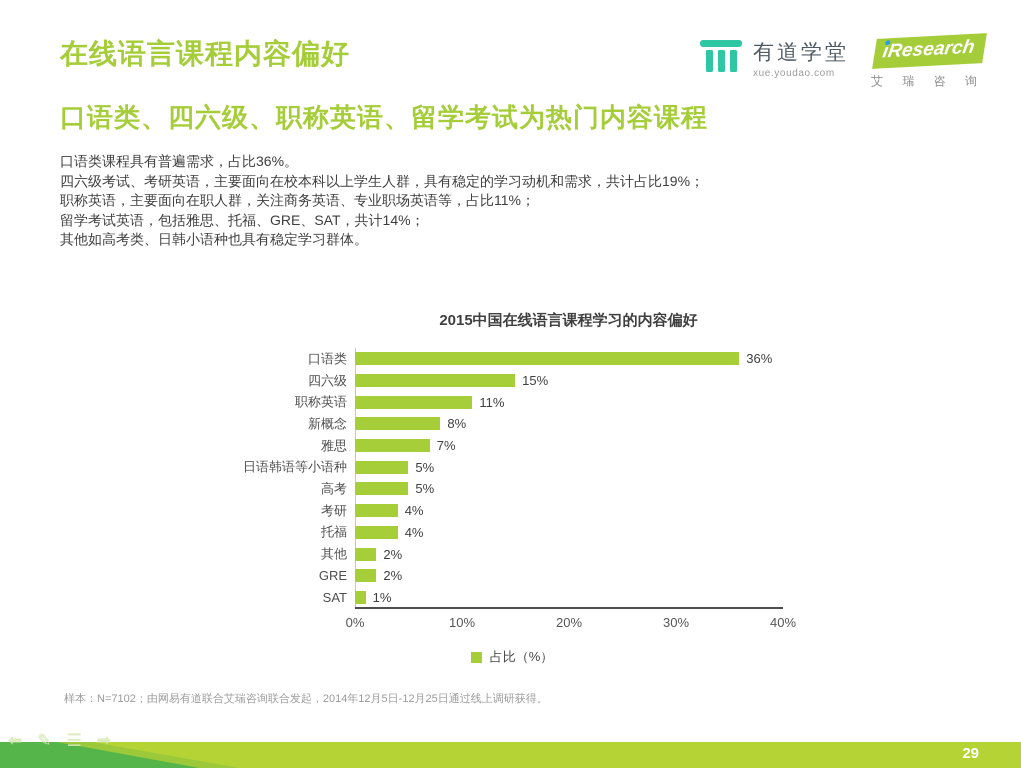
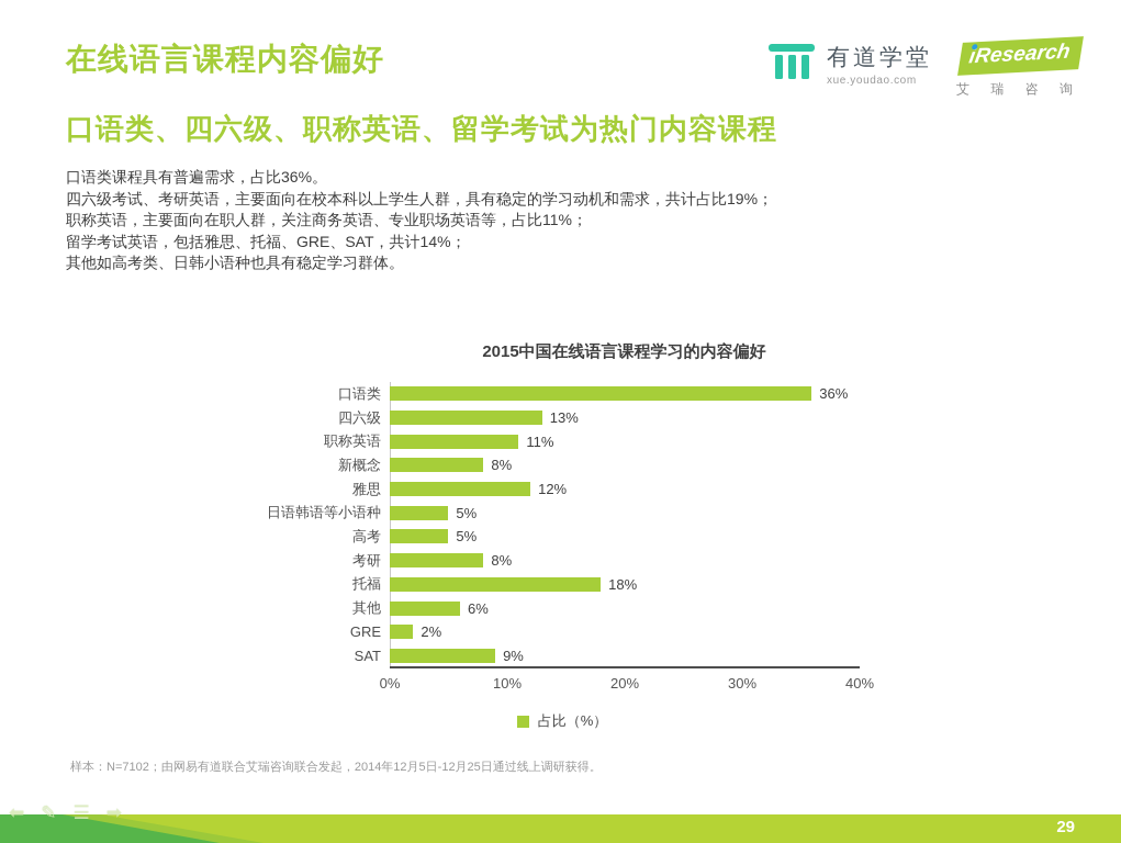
四六级: 15% -> 13%
雅思: 7% -> 12%
考研: 4% -> 8%
托福: 4% -> 18%
其他: 2% -> 6%
SAT: 1% -> 9%
